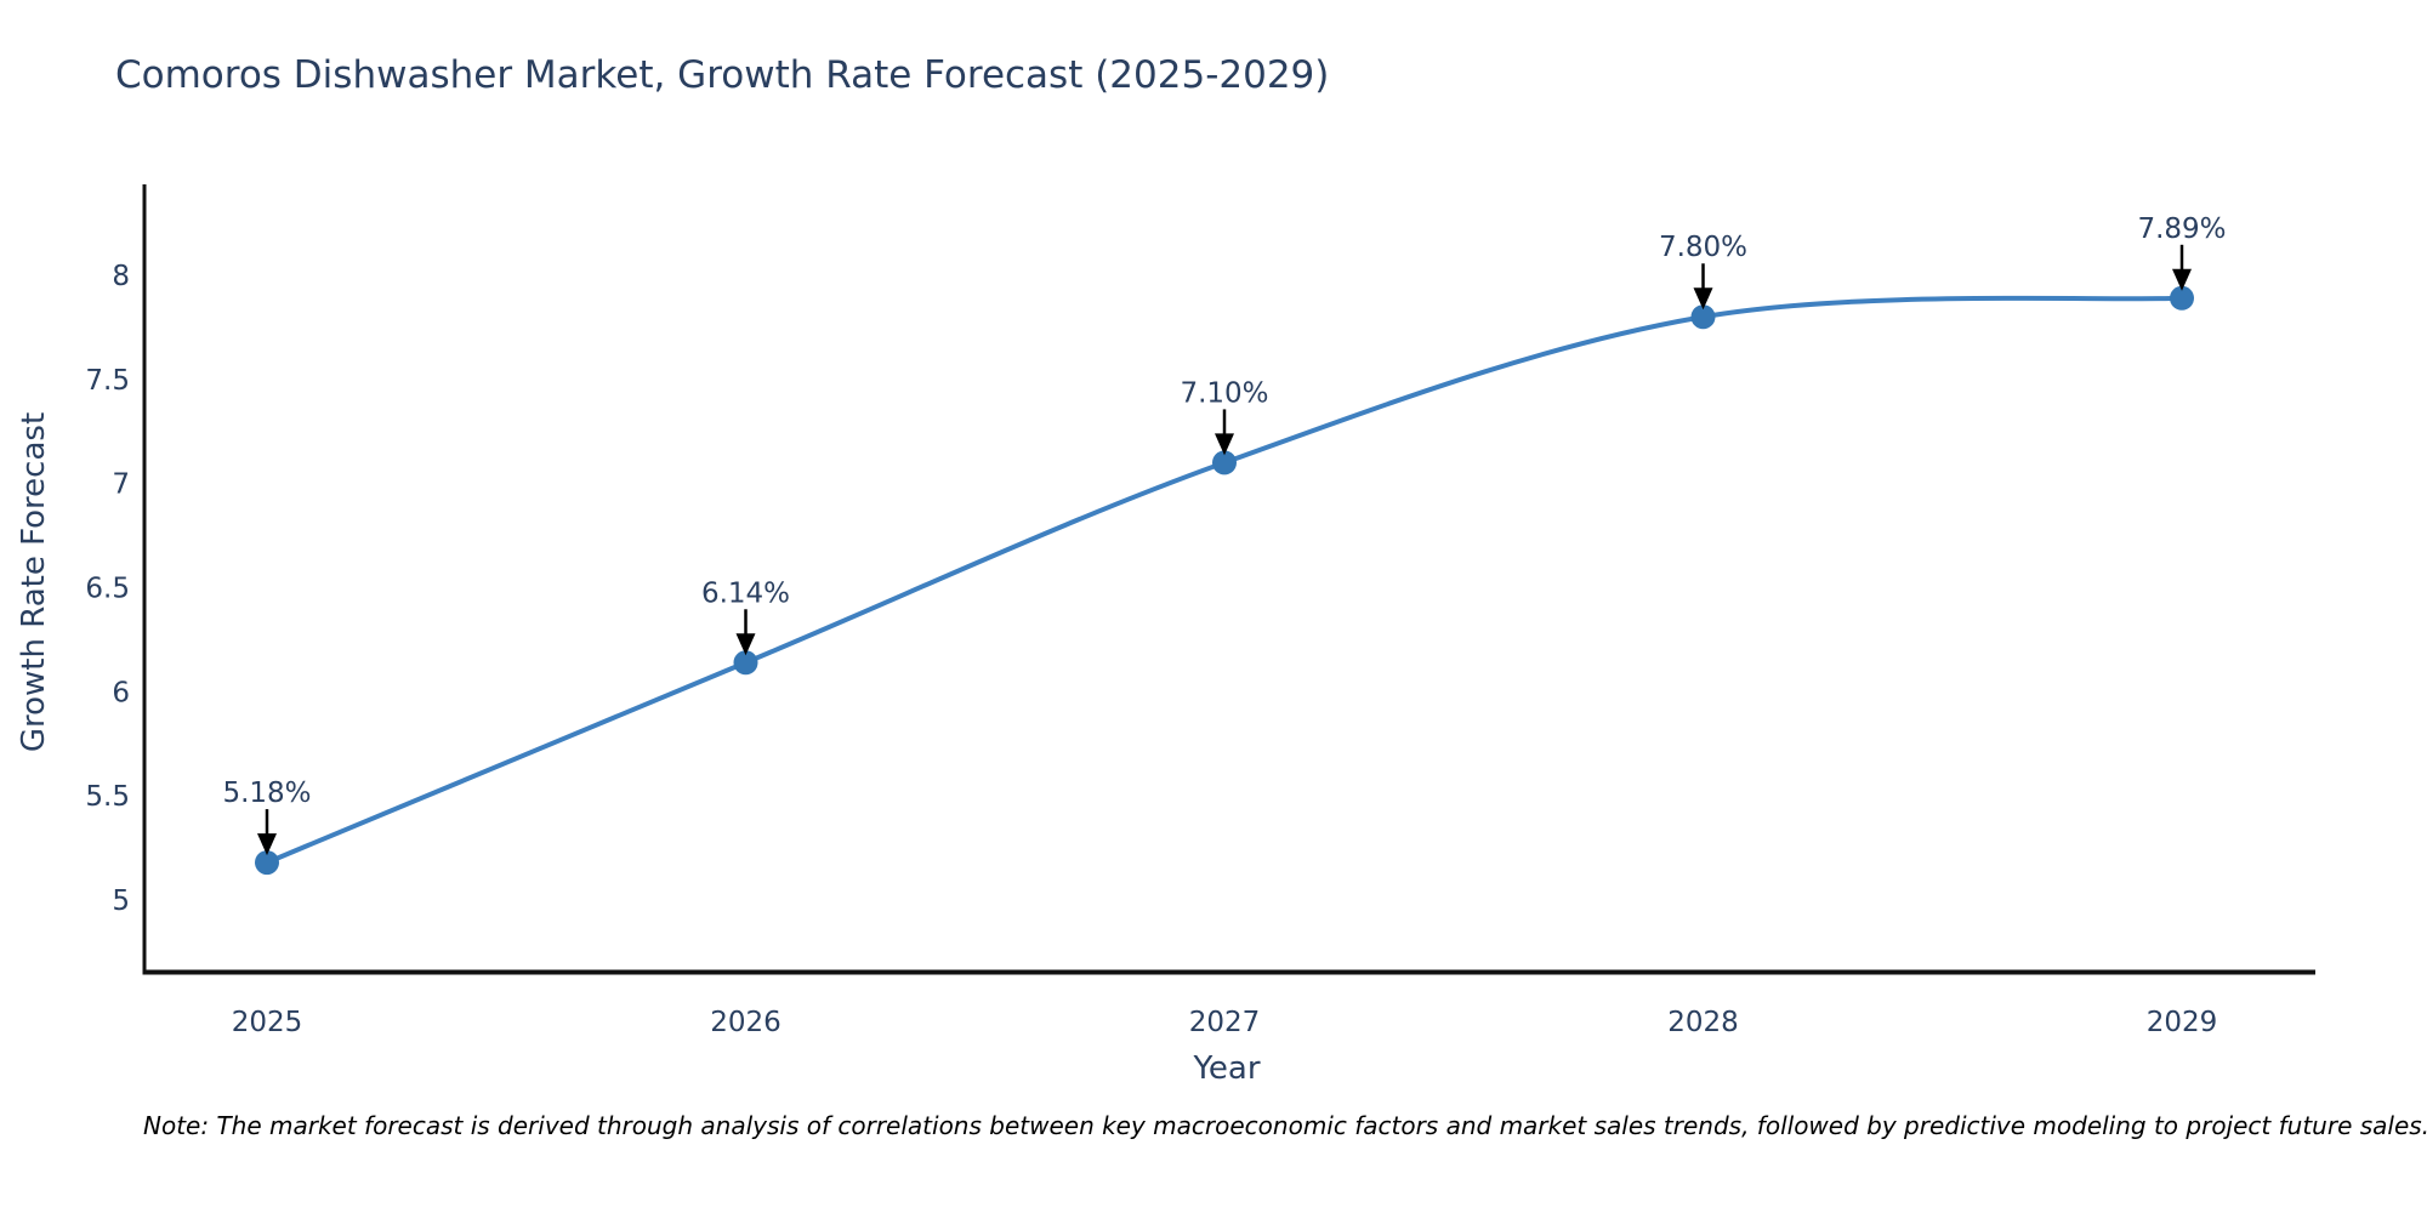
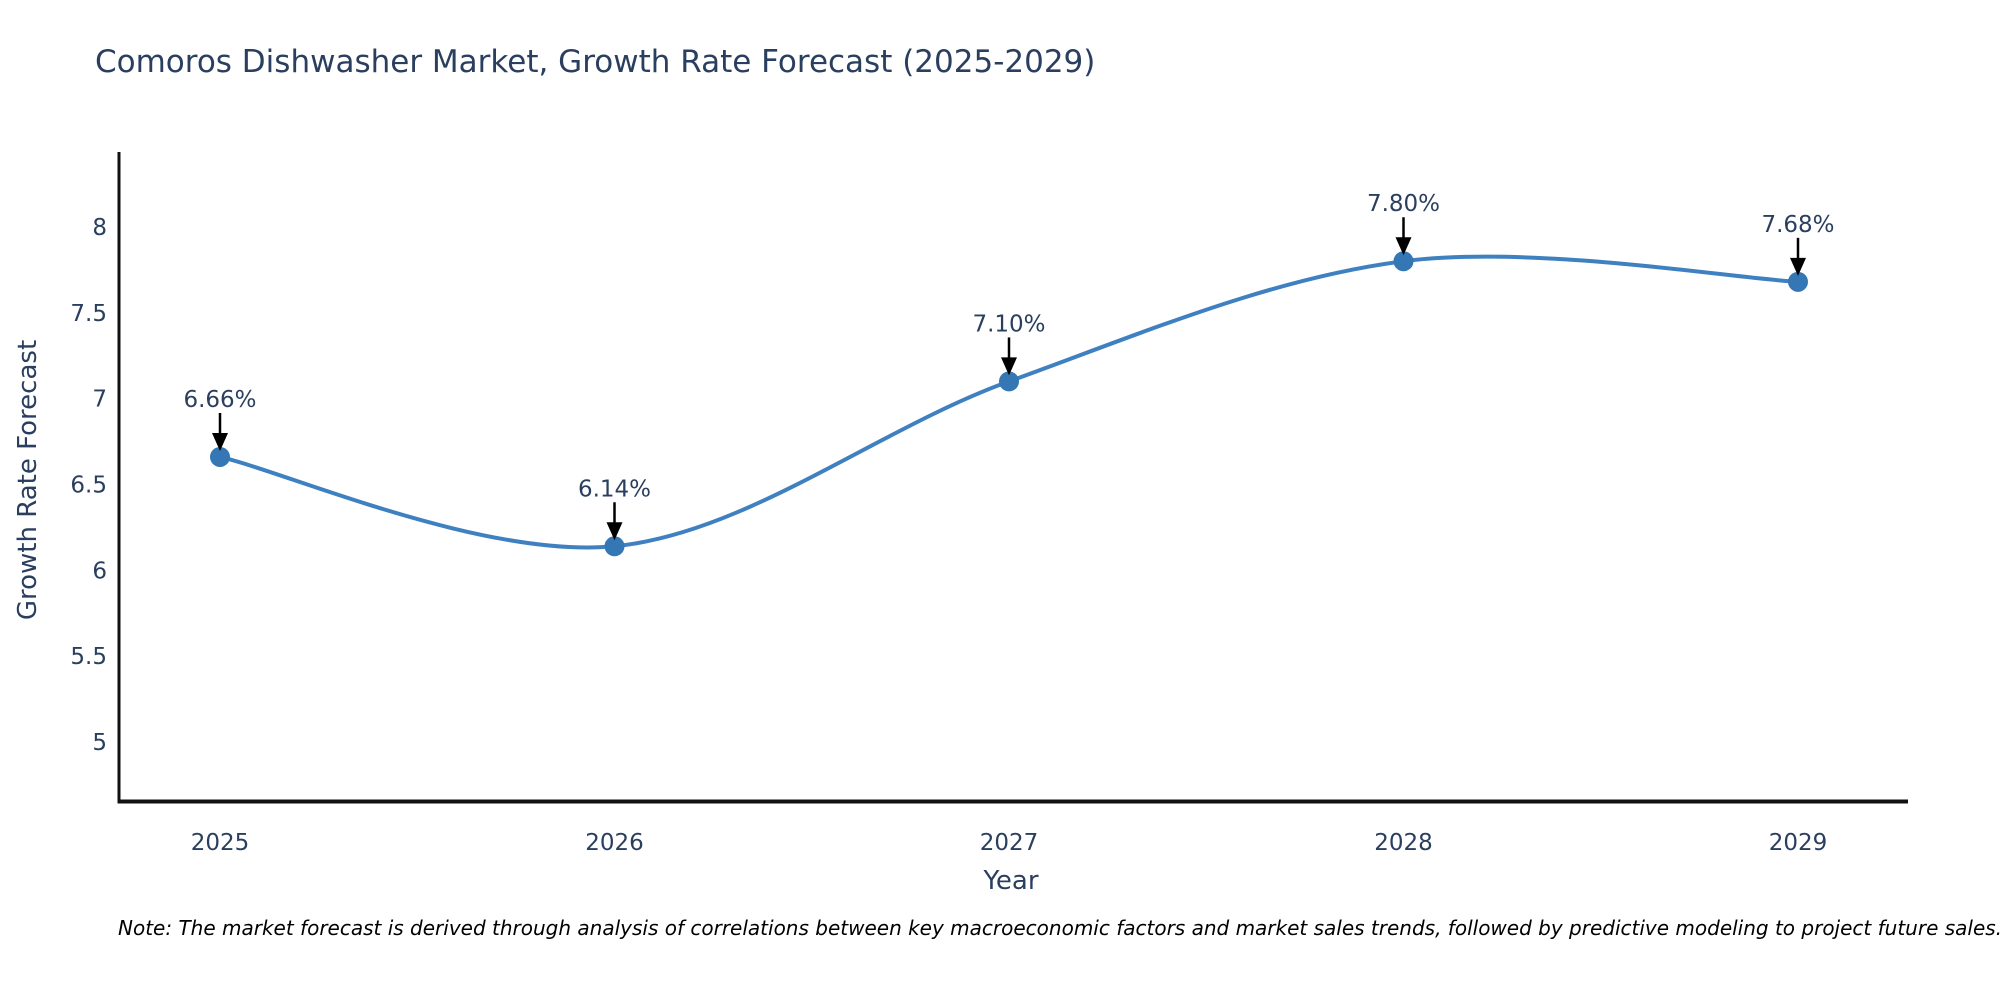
2025: 5.18% -> 6.66%
2029: 7.89% -> 7.68%
